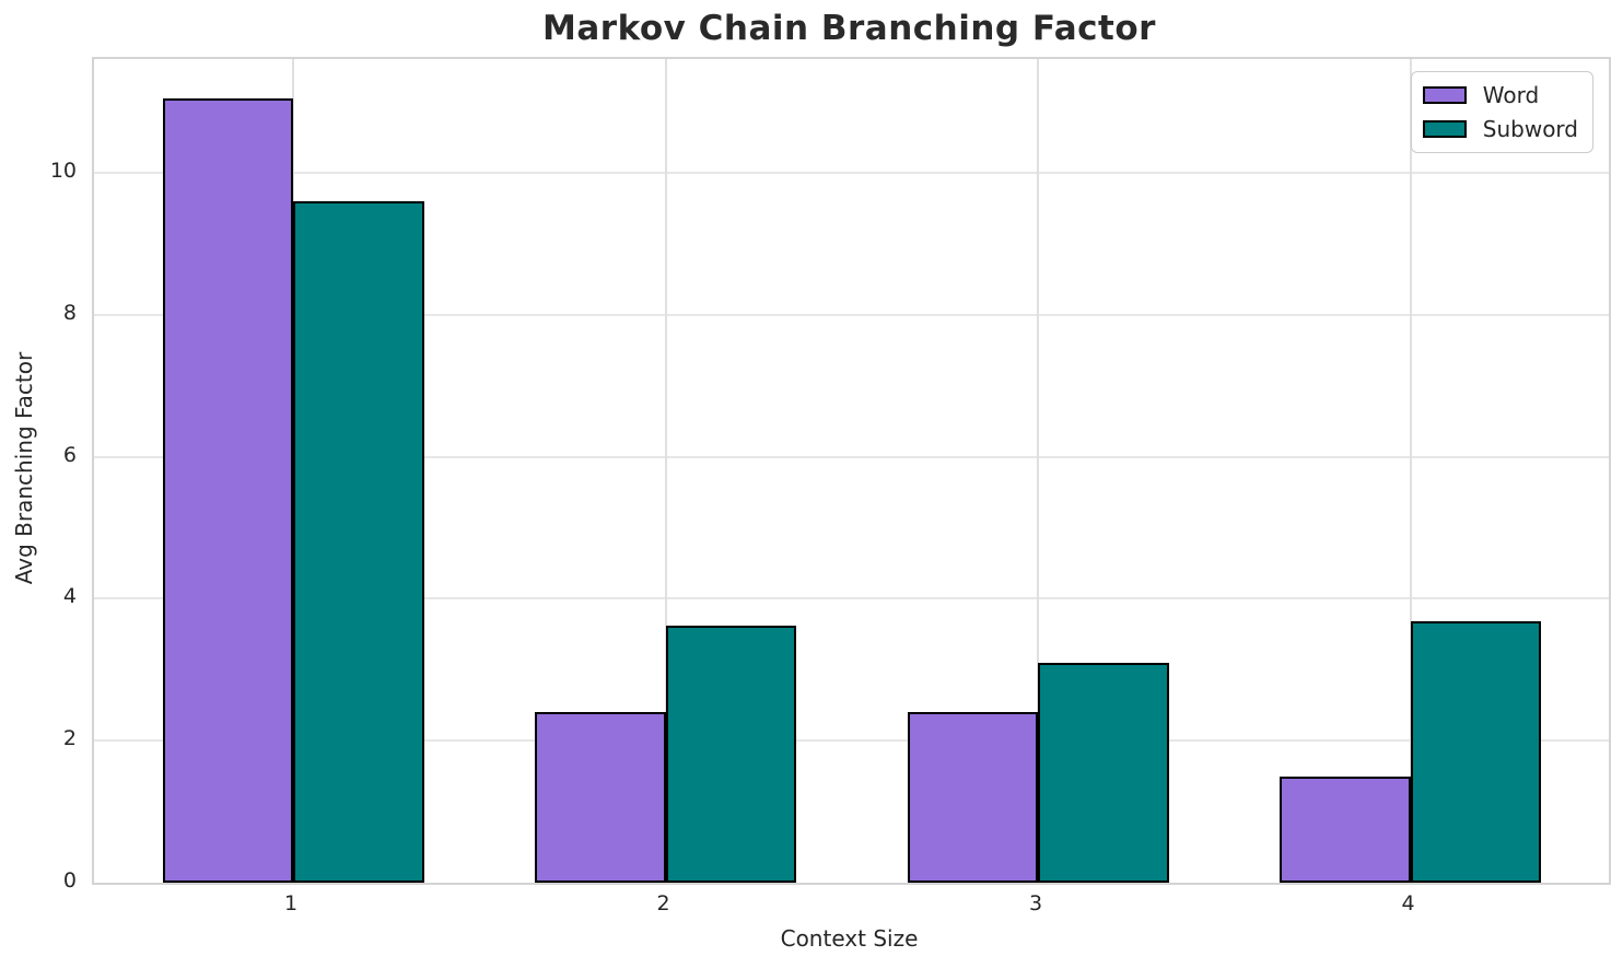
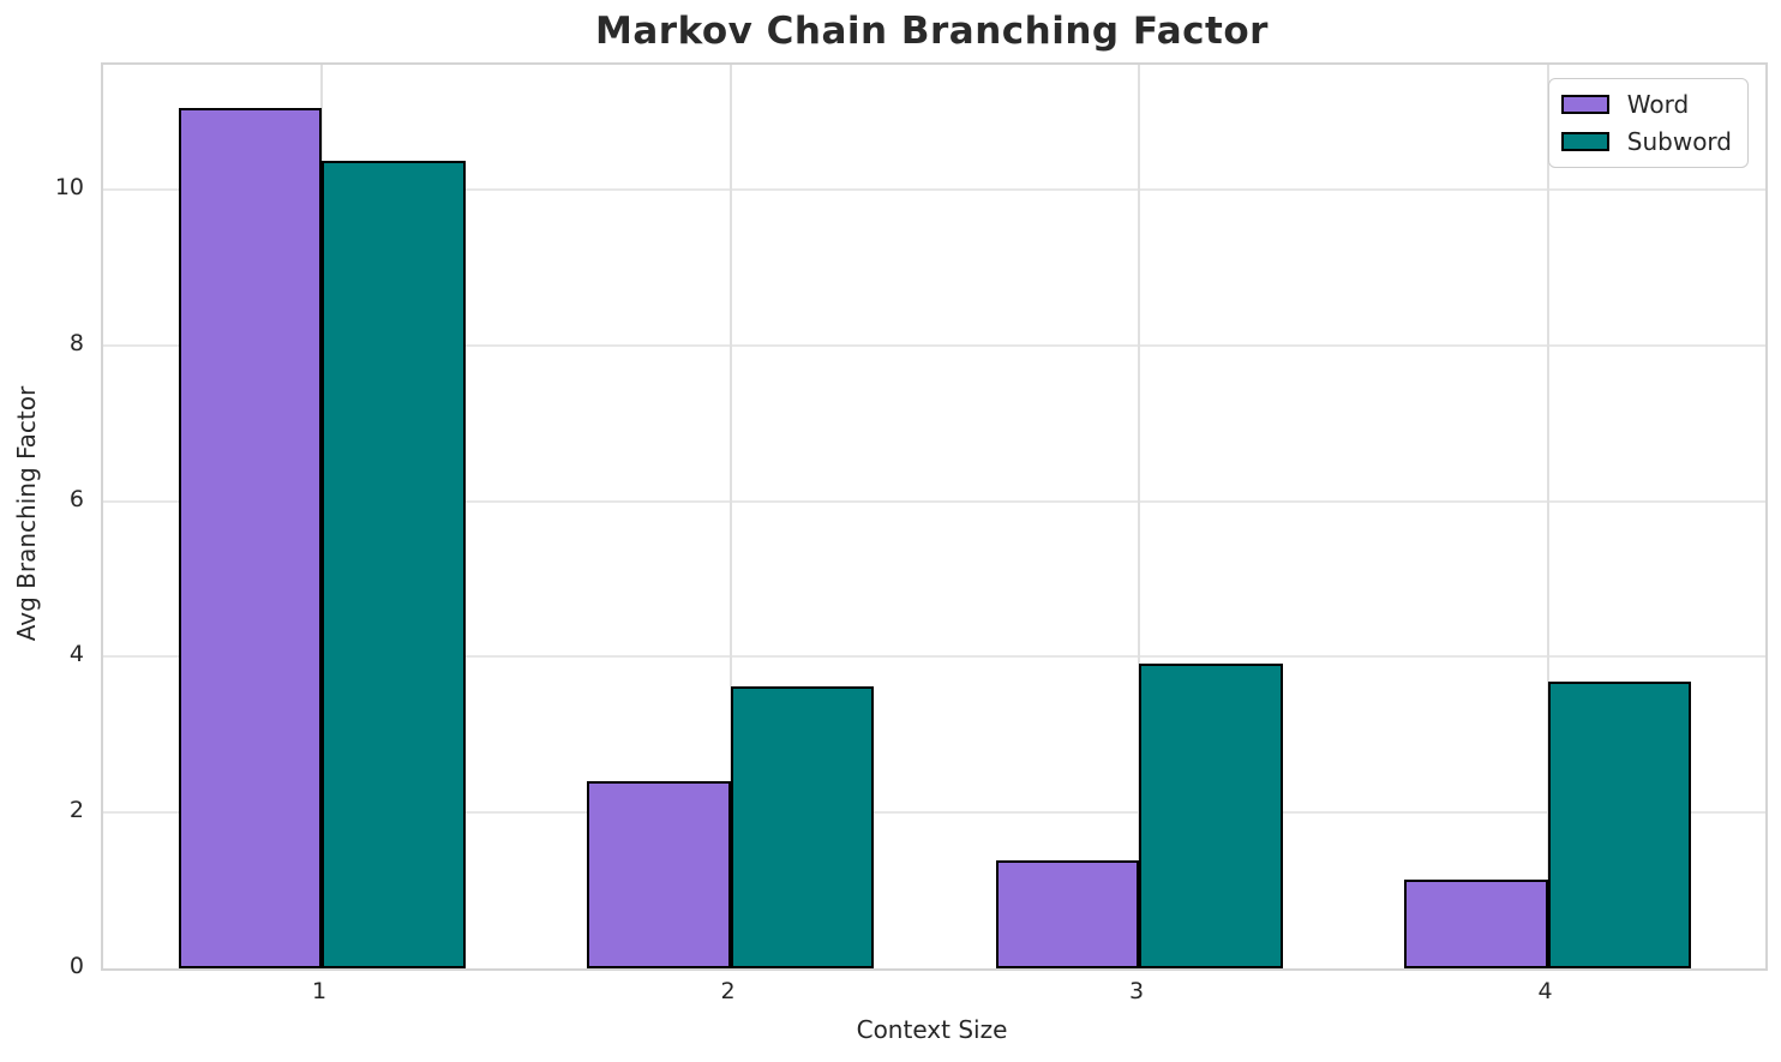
Subword/1: 9.6 -> 10.4
Word/3: 2.4 -> 1.4
Subword/3: 3.1 -> 3.9
Word/4: 1.5 -> 1.1
